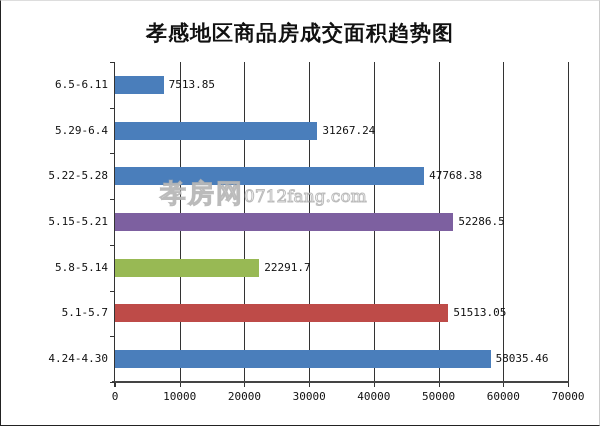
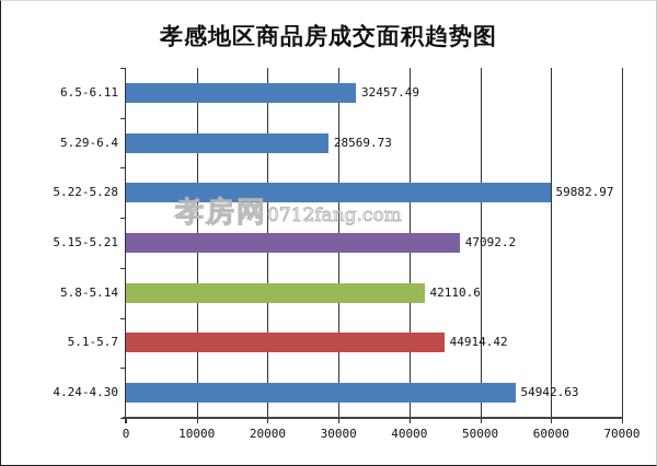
4.24-4.30: 58035.46 -> 54942.63
5.1-5.7: 51513.05 -> 44914.42
5.8-5.14: 22291.7 -> 42110.6
5.15-5.21: 52286.5 -> 47092.2
5.22-5.28: 47768.38 -> 59882.97
5.29-6.4: 31267.24 -> 28569.73
6.5-6.11: 7513.85 -> 32457.49
